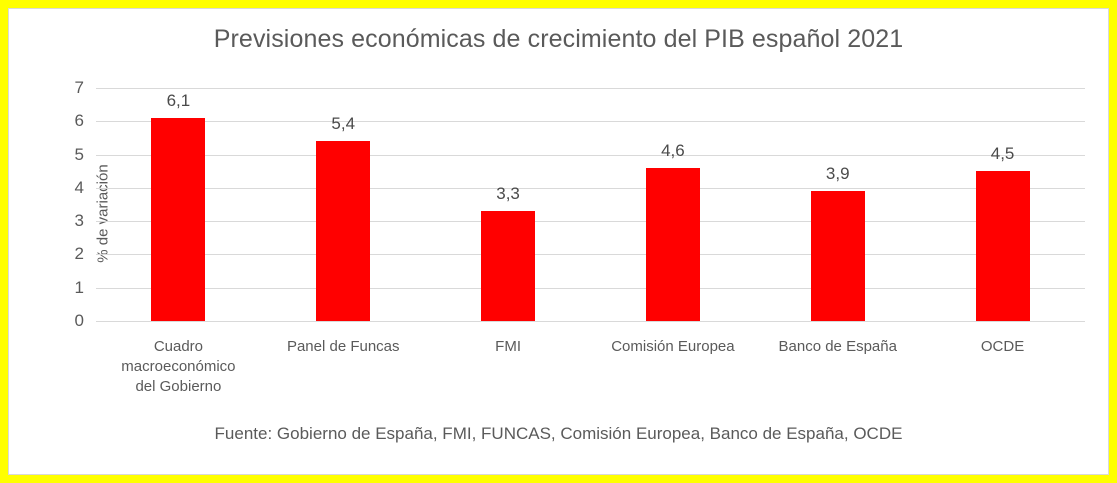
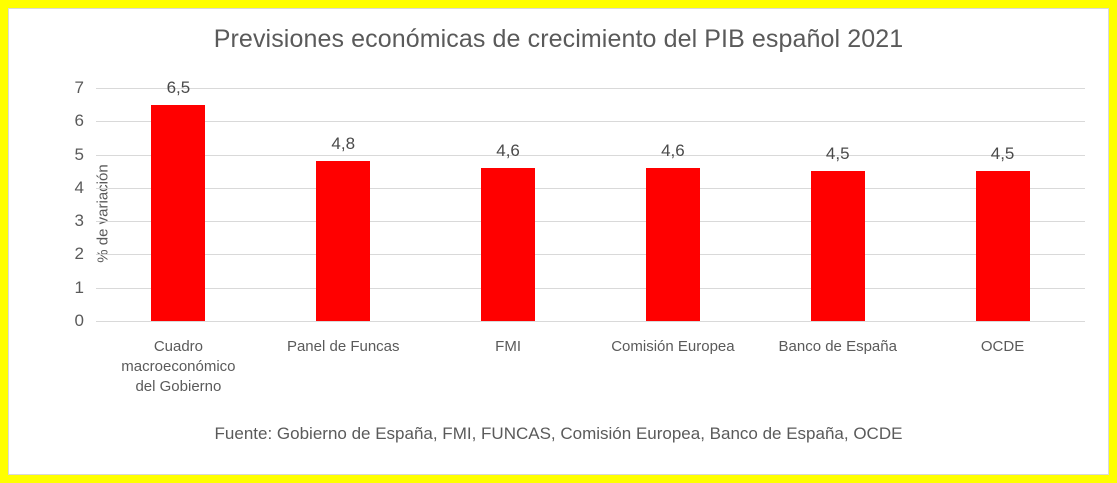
Cuadro macroeconómico del Gobierno: 6,1 -> 6,5
Panel de Funcas: 5,4 -> 4,8
FMI: 3,3 -> 4,6
Banco de España: 3,9 -> 4,5
